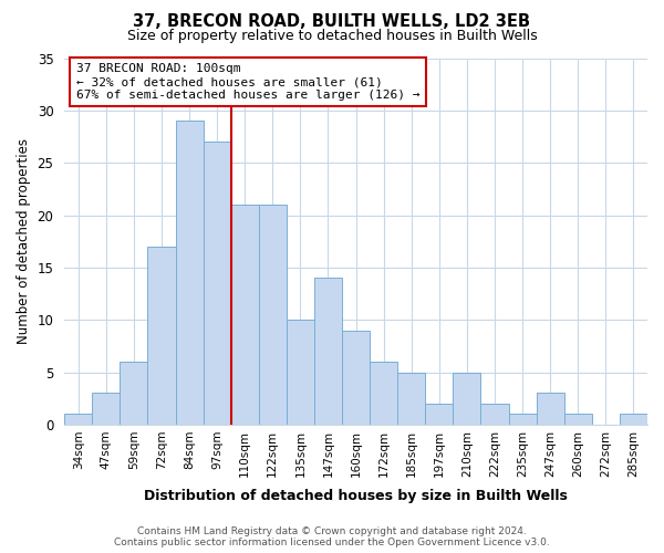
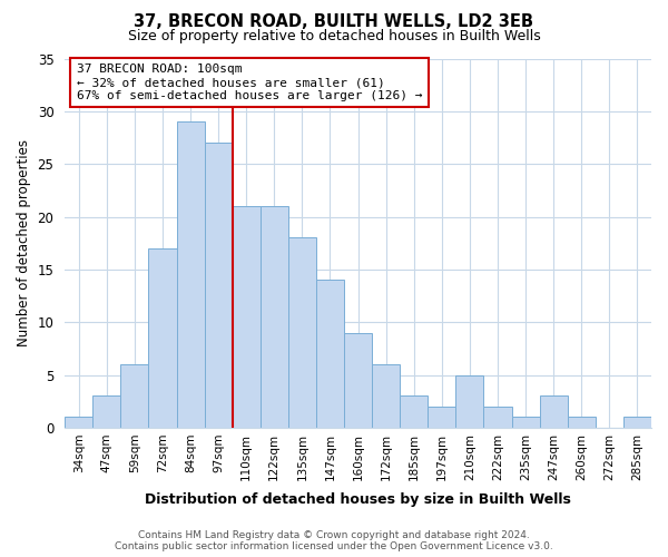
135sqm: 10 -> 18
185sqm: 5 -> 3
